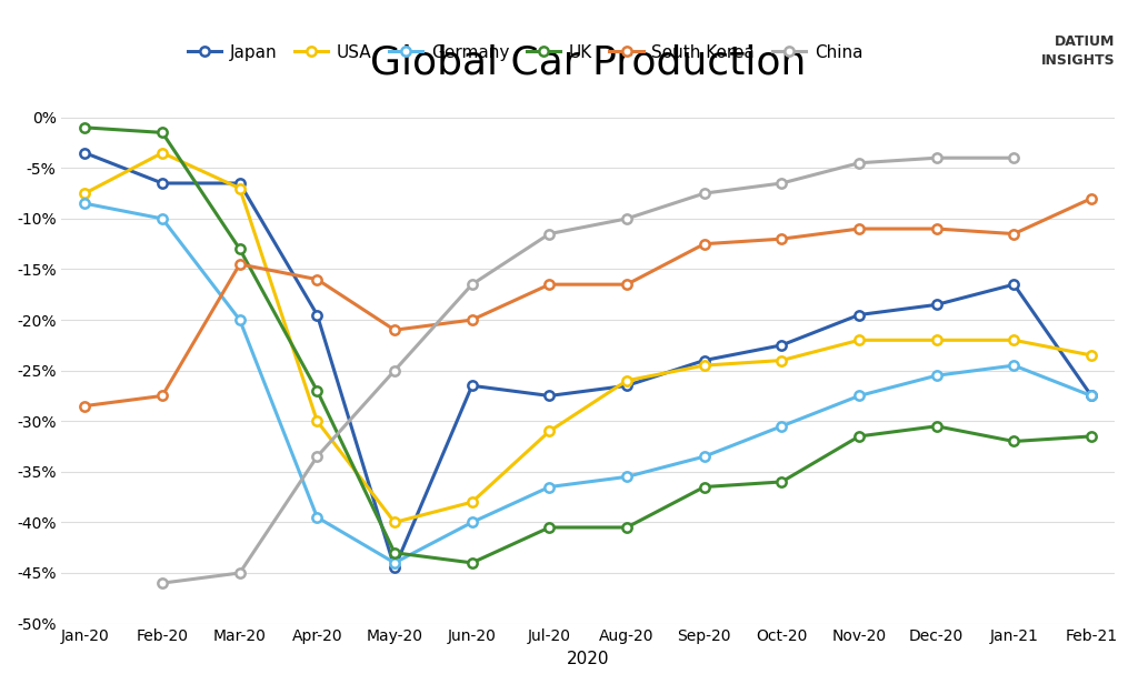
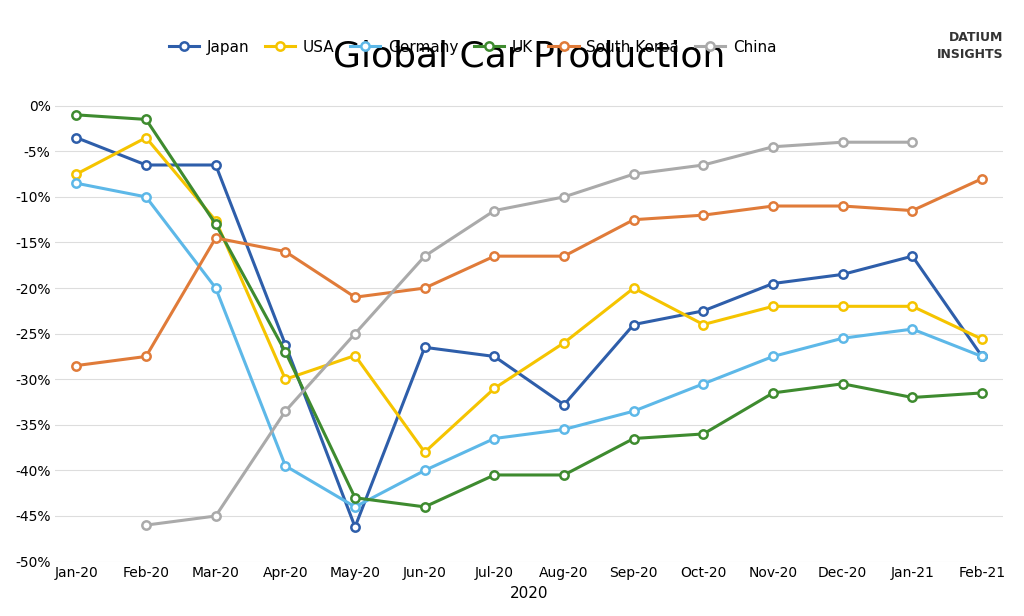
USA/Mar-20: -7.0% -> -12.6%
Japan/Apr-20: -19.5% -> -26.2%
Japan/May-20: -44.5% -> -46.2%
USA/May-20: -40.0% -> -27.4%
Japan/Aug-20: -26.5% -> -32.8%
USA/Sep-20: -24.5% -> -20.0%
USA/Feb-21: -23.5% -> -25.6%
